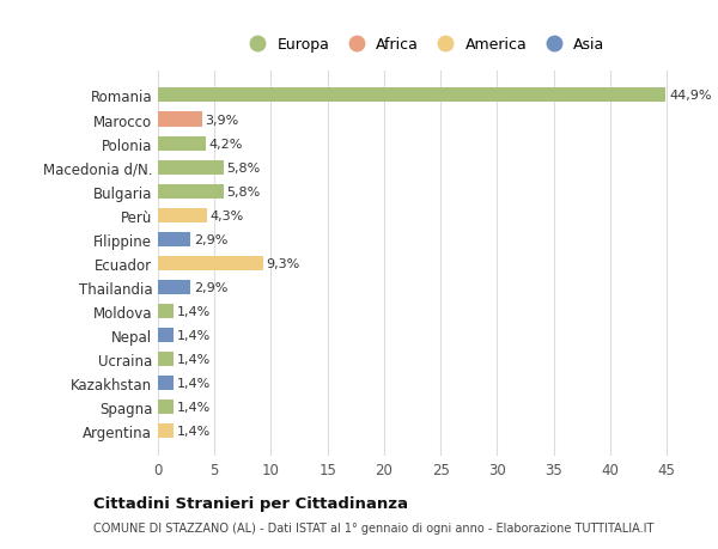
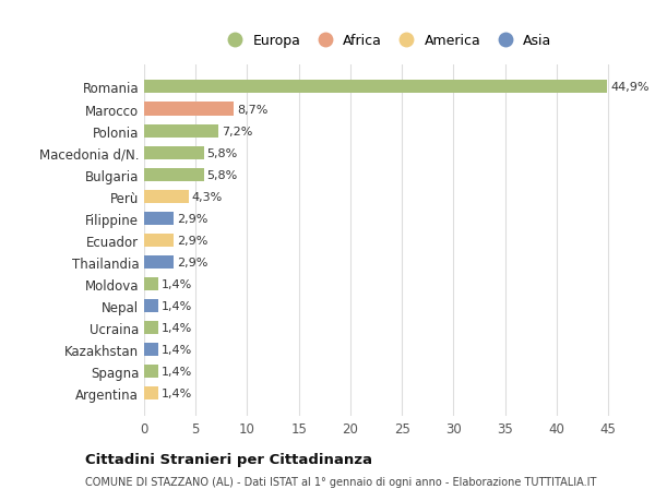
Marocco: 3,9% -> 8,7%
Polonia: 4,2% -> 7,2%
Ecuador: 9,3% -> 2,9%
